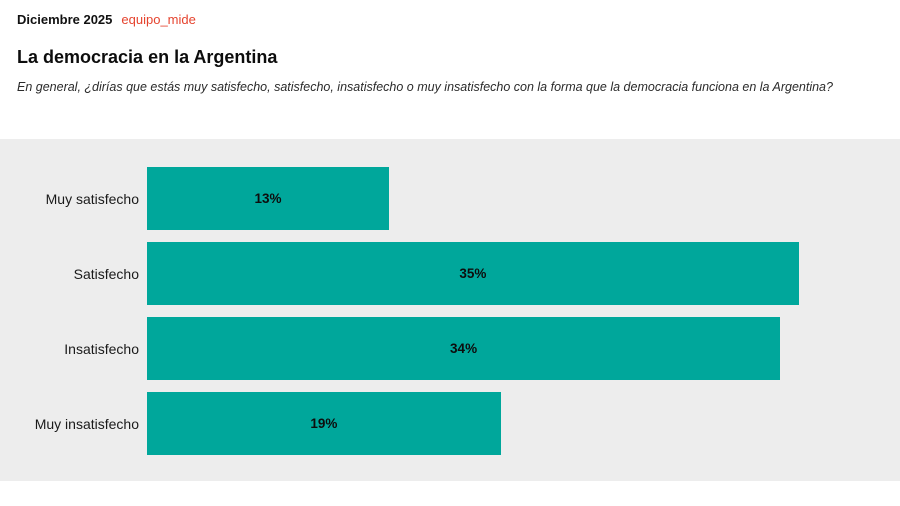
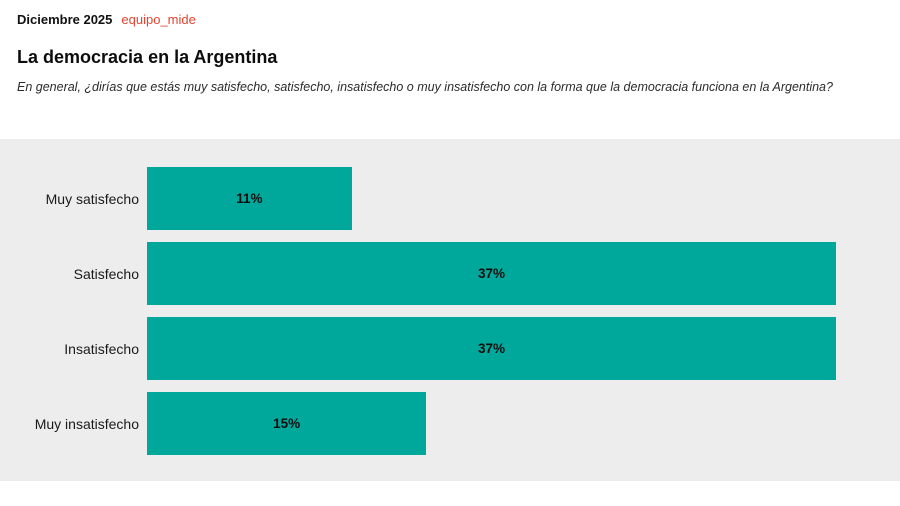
Muy satisfecho: 13% -> 11%
Satisfecho: 35% -> 37%
Insatisfecho: 34% -> 37%
Muy insatisfecho: 19% -> 15%
